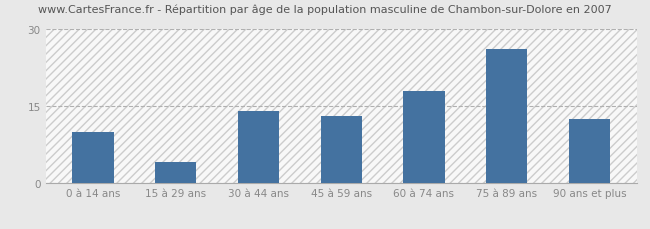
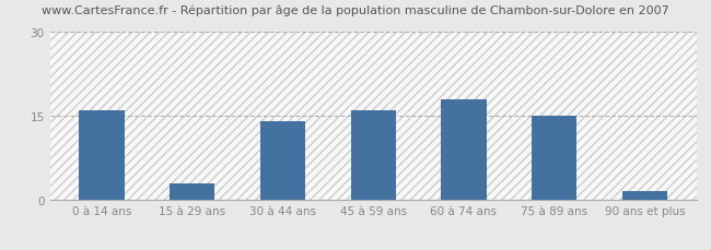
0 à 14 ans: 10.0 -> 16.0
15 à 29 ans: 4.0 -> 3.0
45 à 59 ans: 13.0 -> 16.0
75 à 89 ans: 26.0 -> 15.0
90 ans et plus: 12.4 -> 1.5
